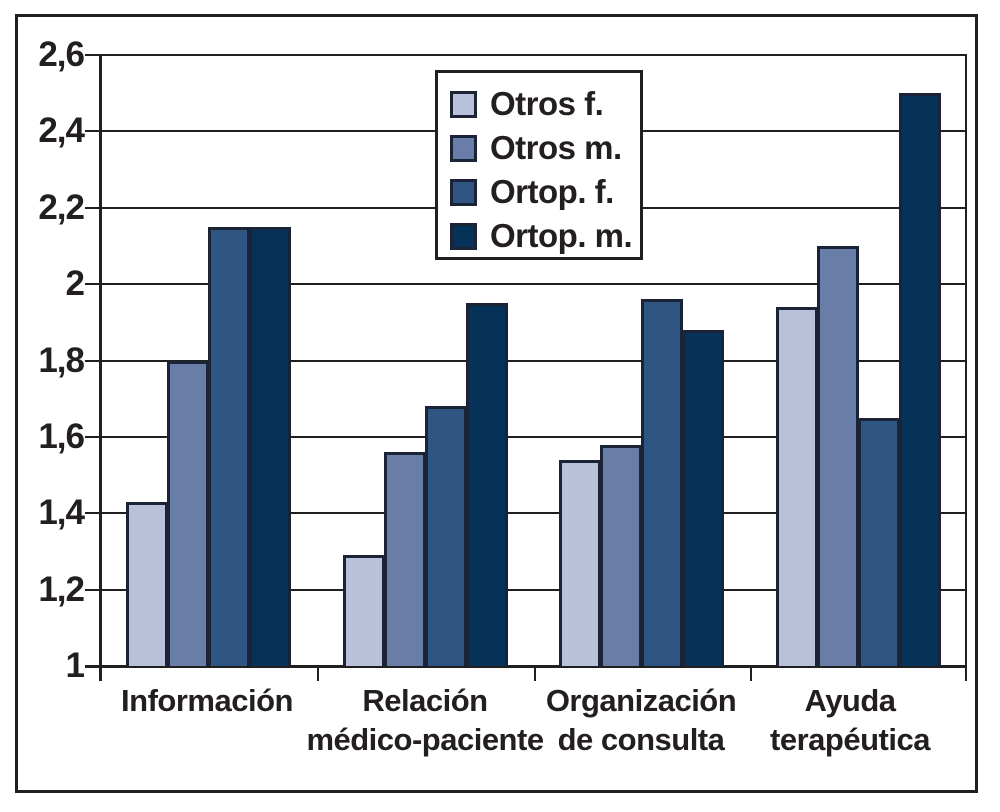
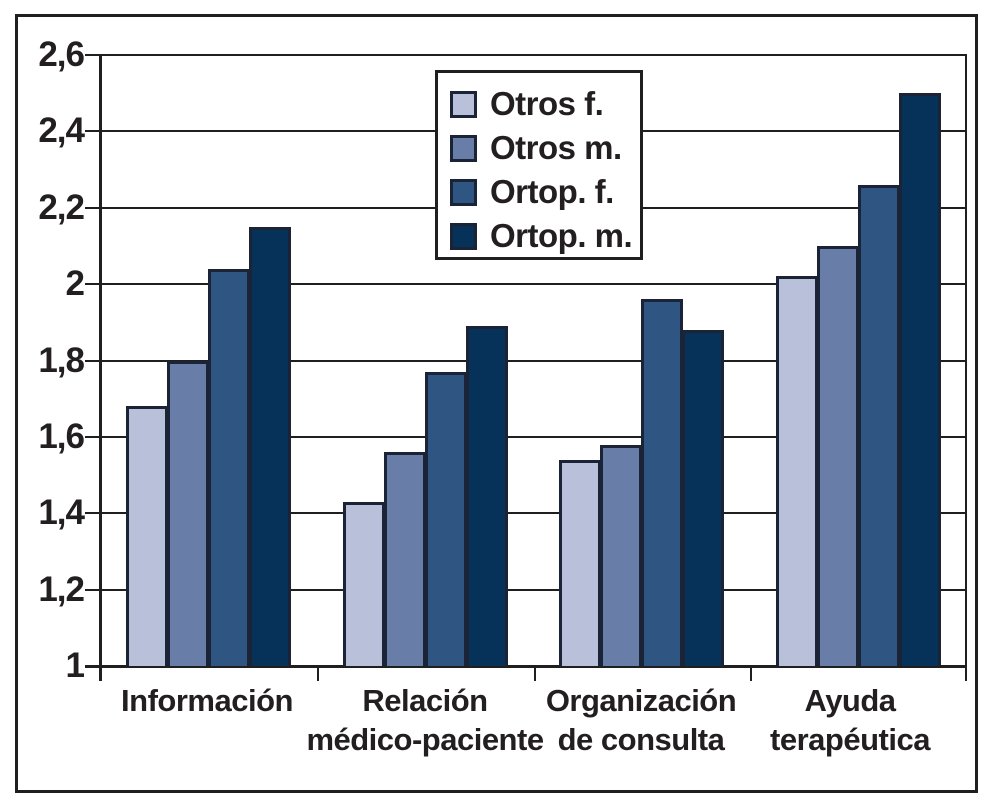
Otros f./Información: 1,43 -> 1,68
Ortop. f./Información: 2,15 -> 2,04
Otros f./Relación médico-paciente: 1,29 -> 1,43
Ortop. f./Relación médico-paciente: 1,68 -> 1,77
Ortop. m./Relación médico-paciente: 1,95 -> 1,89
Otros f./Ayuda terapéutica: 1,94 -> 2,02
Ortop. f./Ayuda terapéutica: 1,65 -> 2,26
